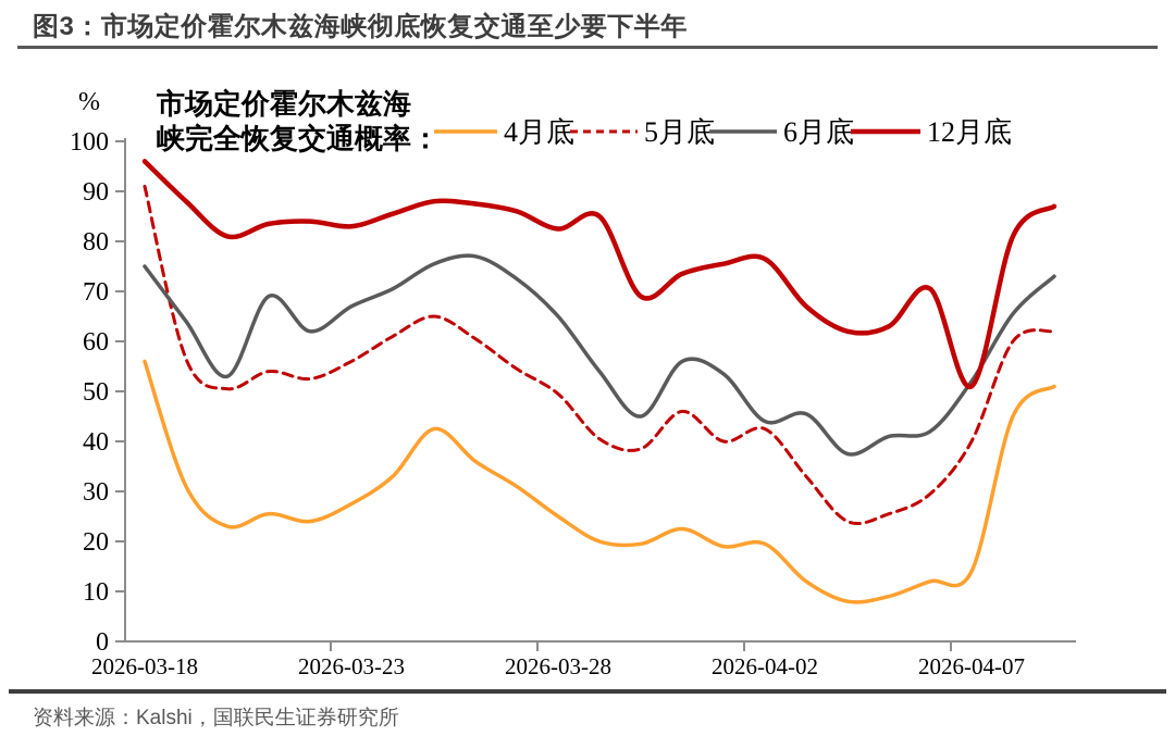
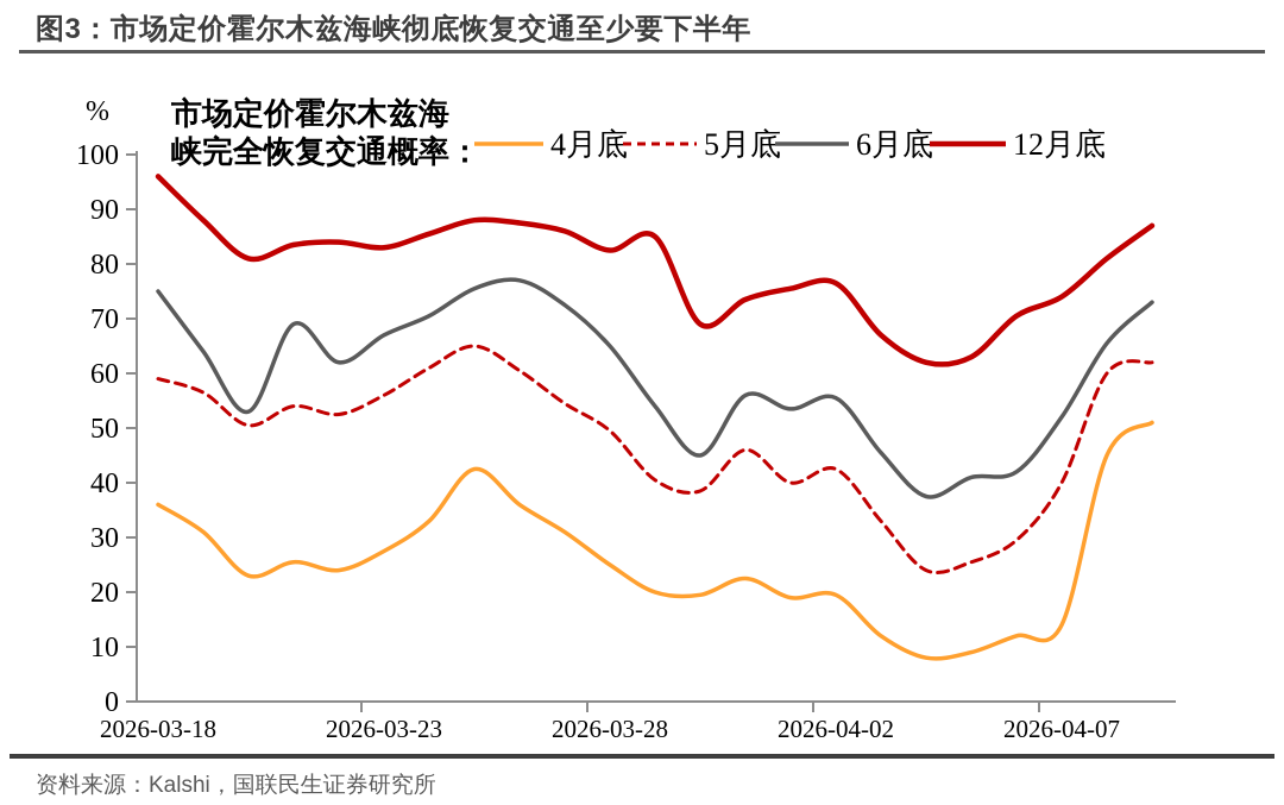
4月底/2026-03-18: 56 -> 36
5月底/2026-03-18: 91 -> 59
6月底/2026-04-02: 44 -> 56
12月底/2026-04-07: 51 -> 74
